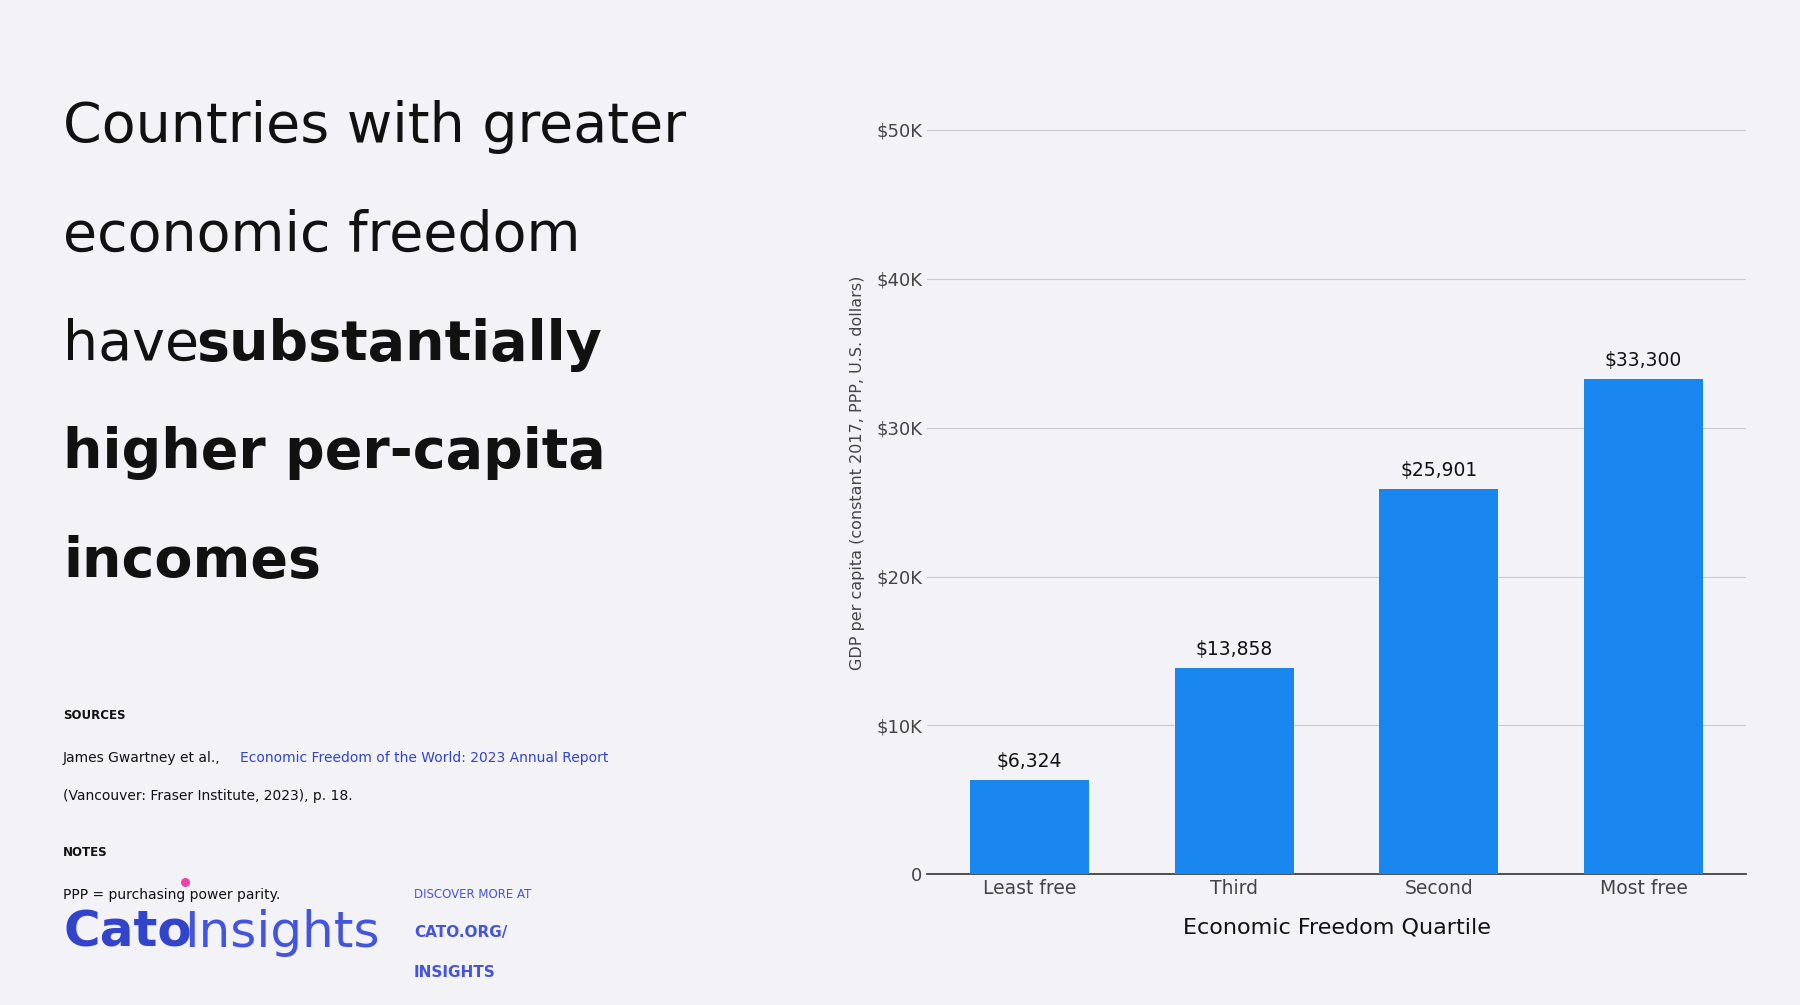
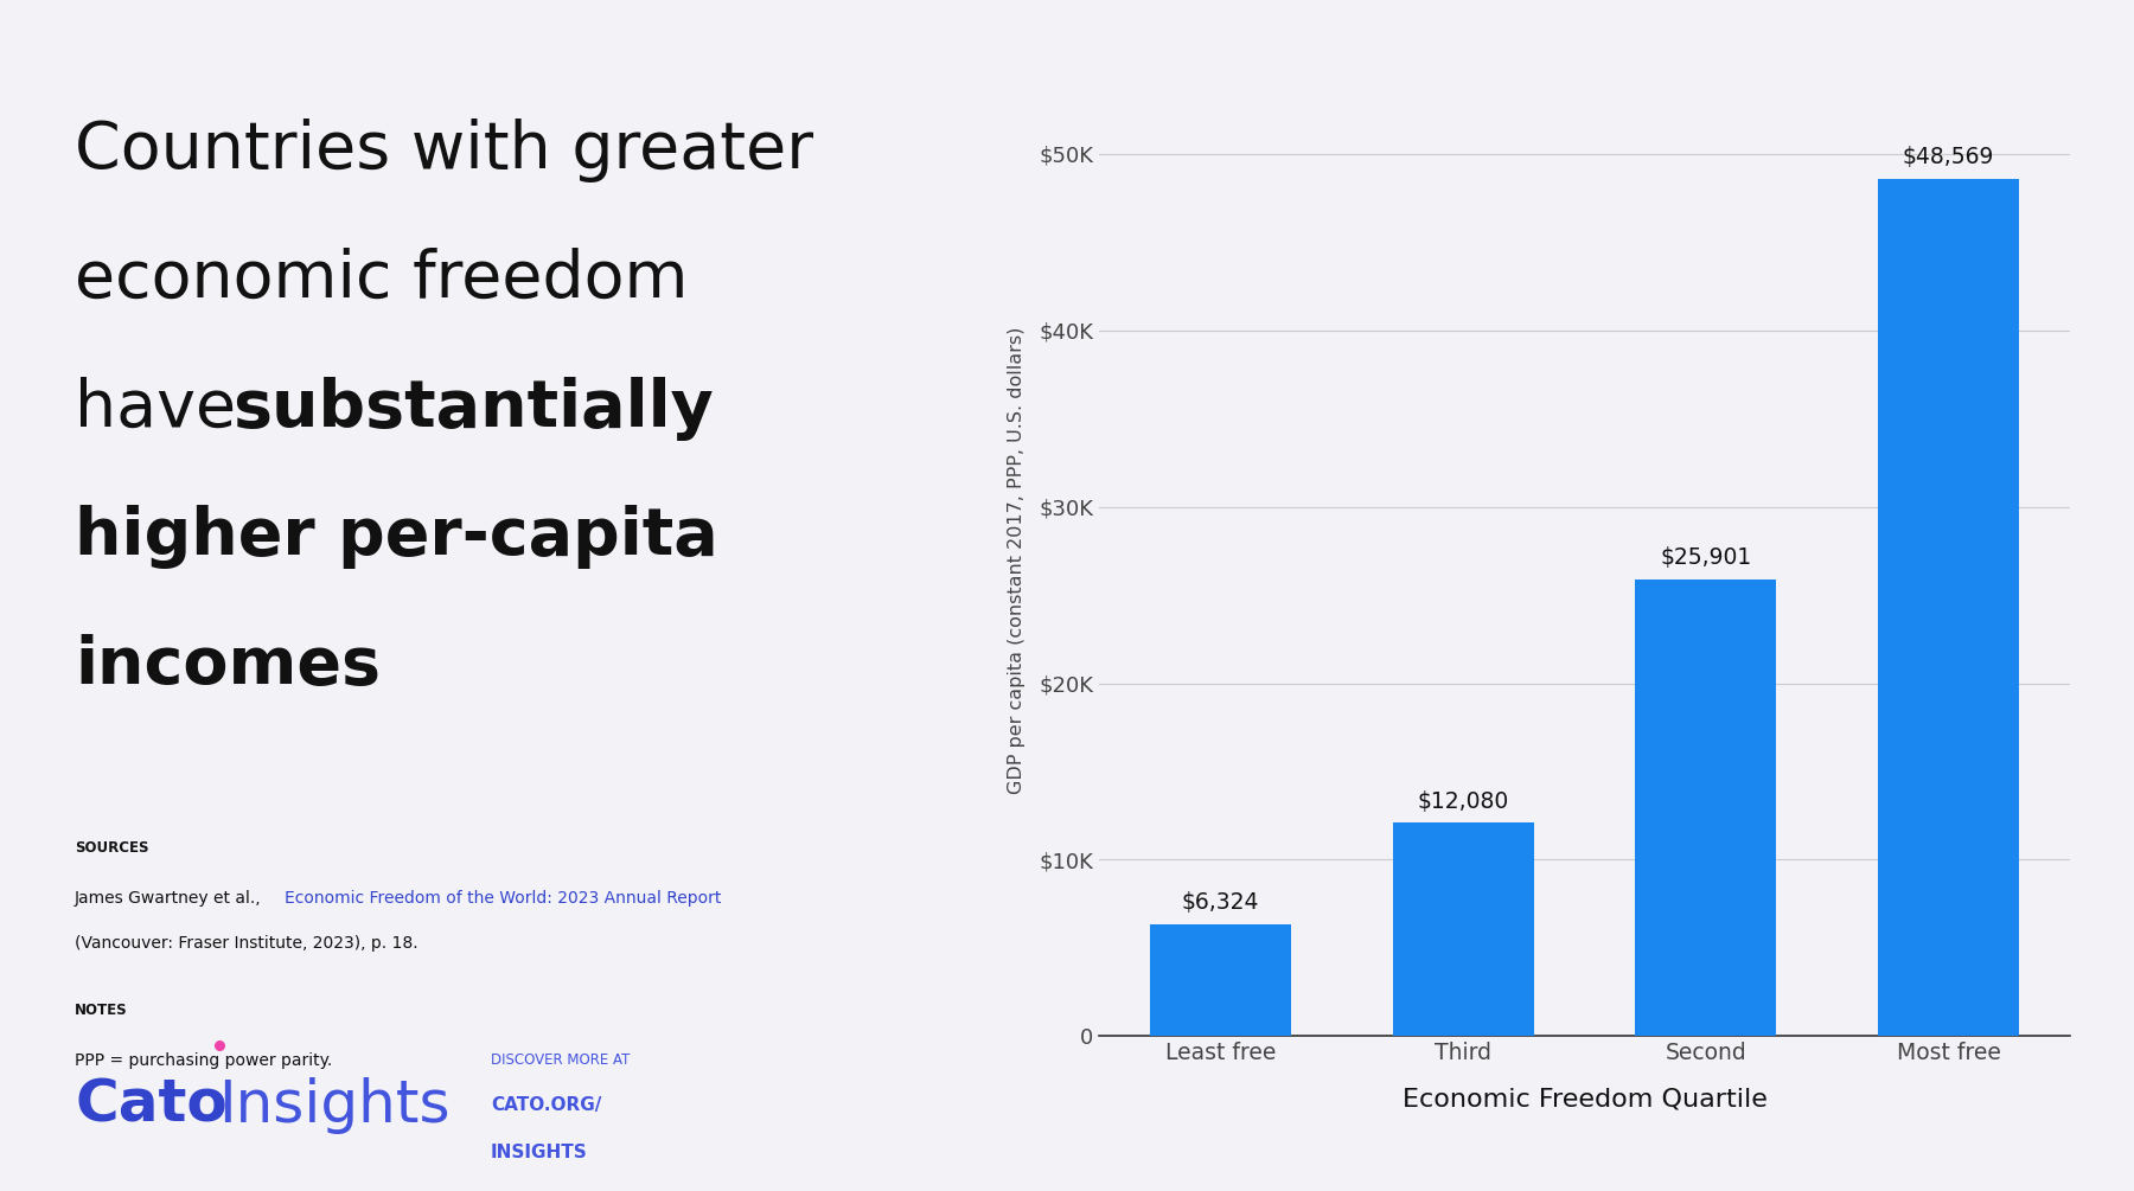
Third: $13,858 -> $12,080
Most free: $33,300 -> $48,569
